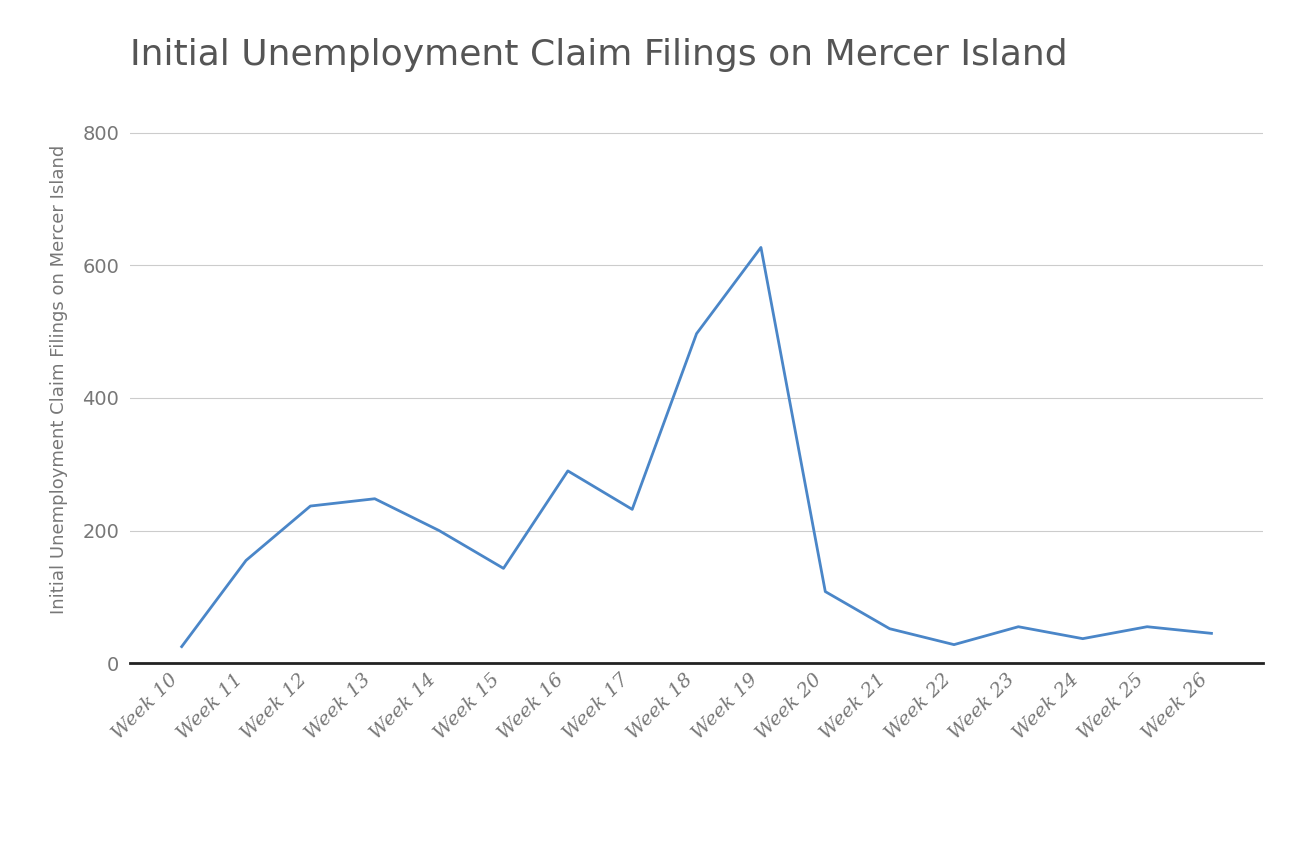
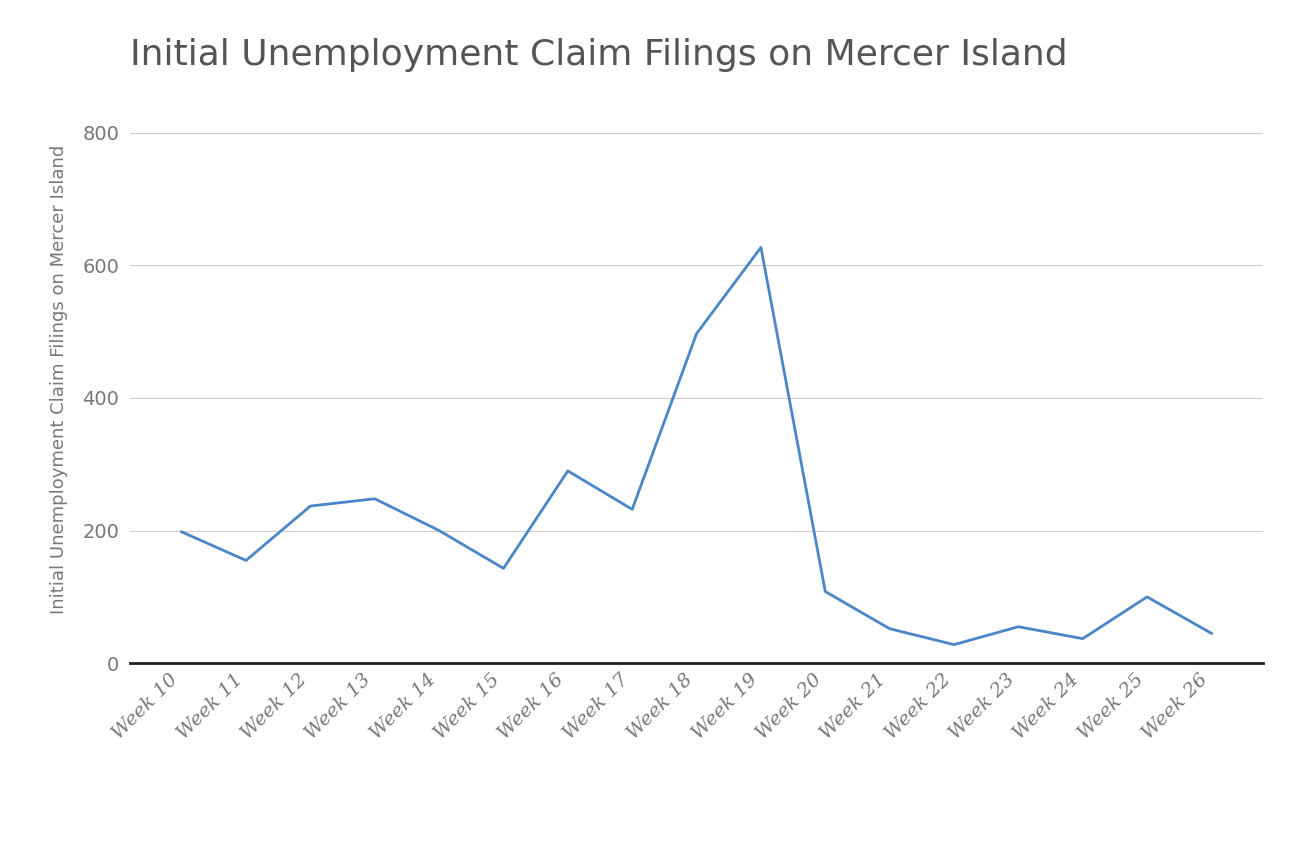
Week 10: 25 -> 198
Week 25: 55 -> 100
